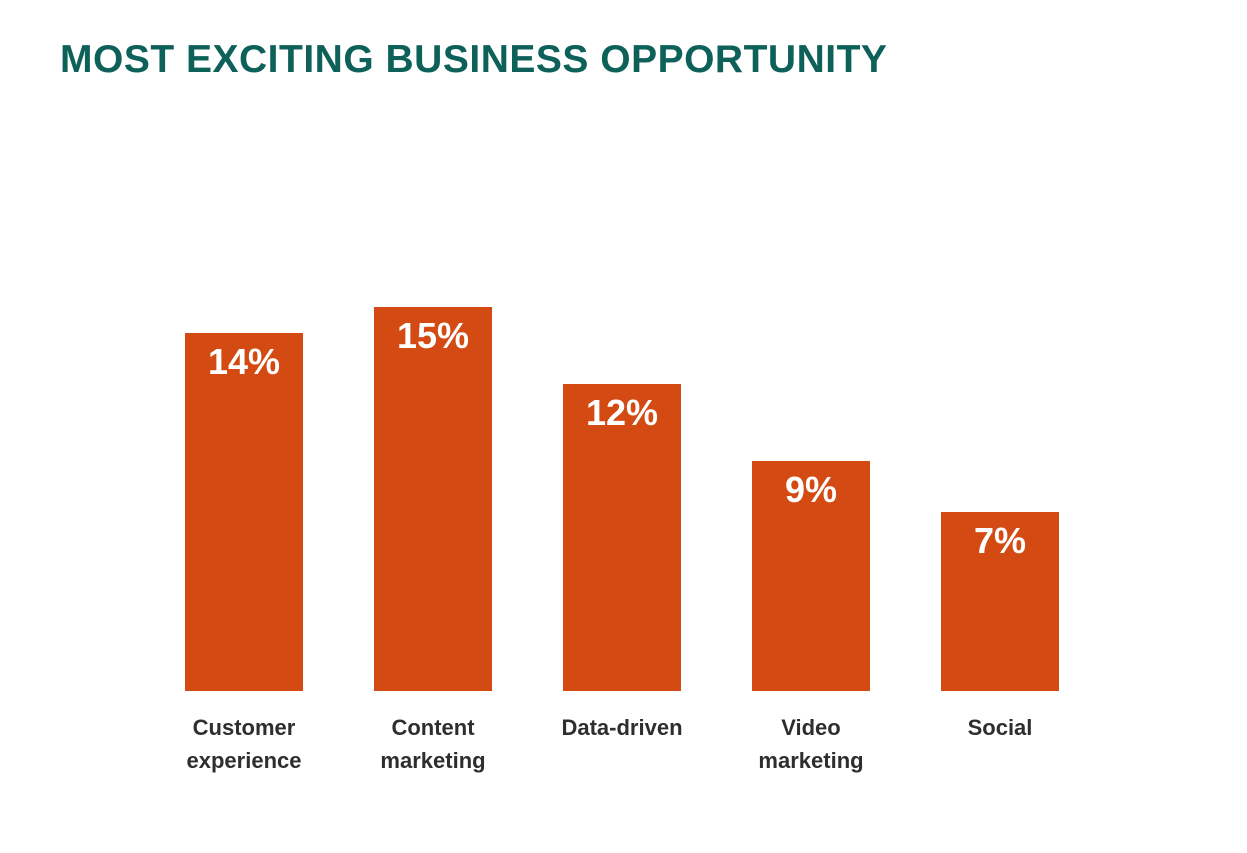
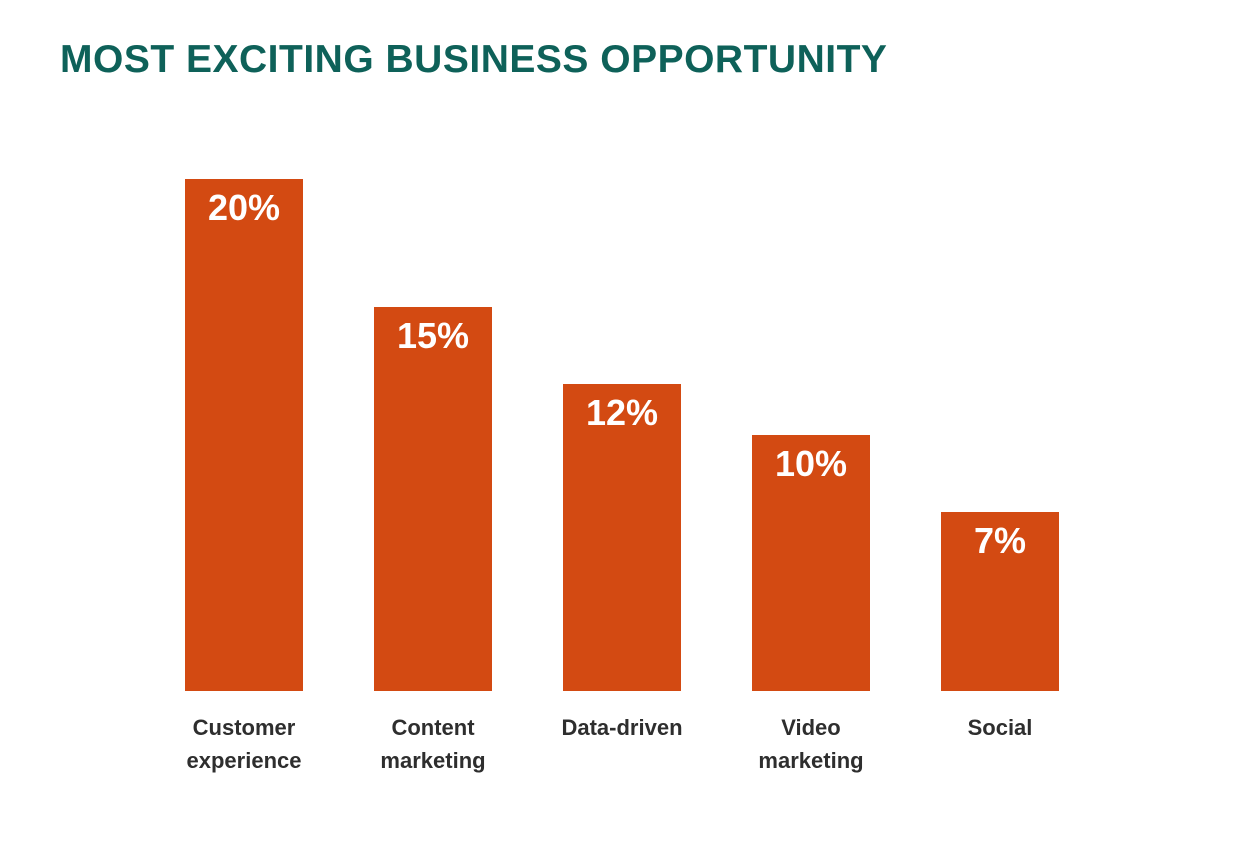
Customer experience: 14% -> 20%
Video marketing: 9% -> 10%
